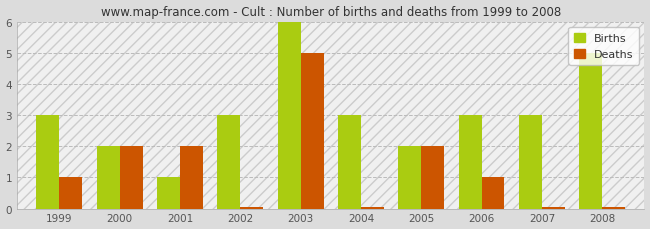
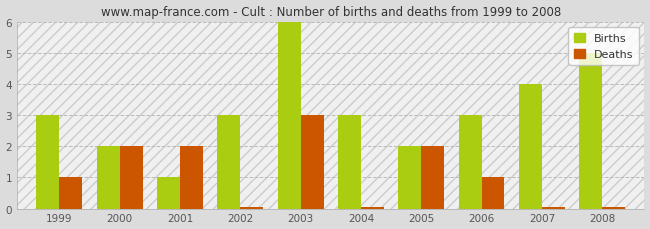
Deaths/2003: 5.00 -> 3.00
Births/2007: 3 -> 4
